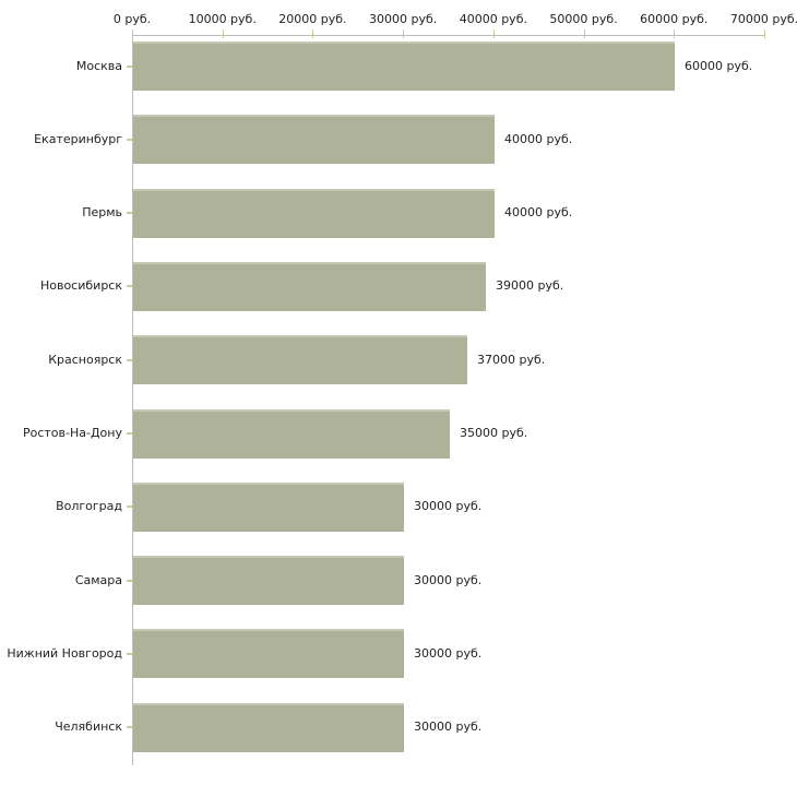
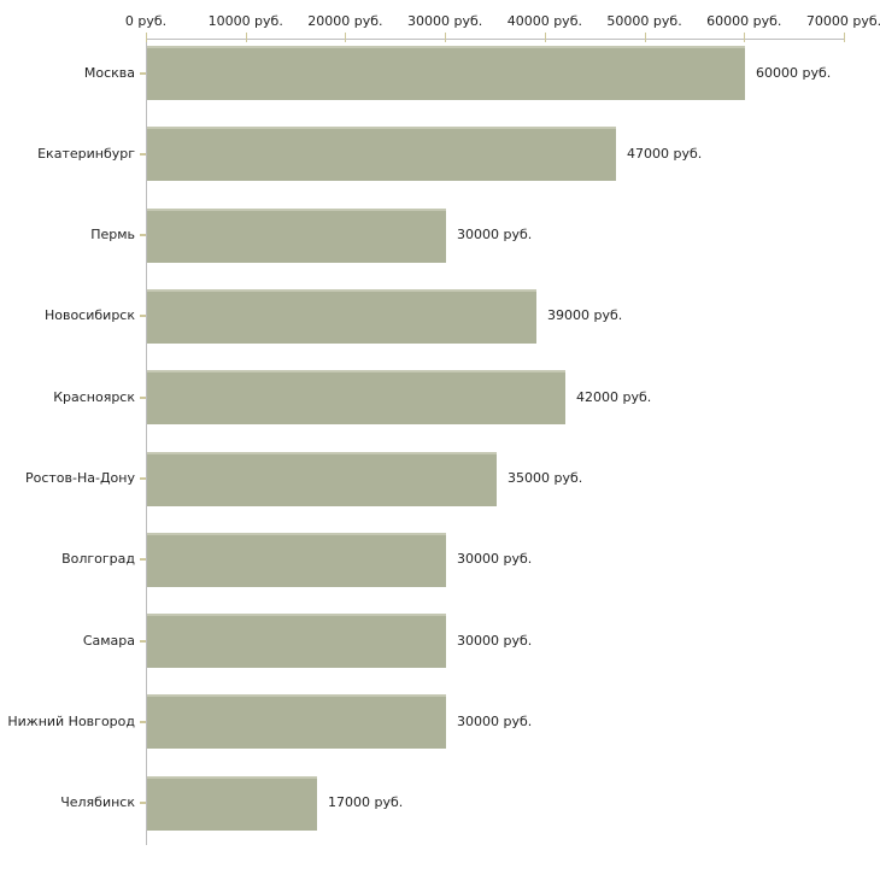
Екатеринбург: 40000 -> 47000
Пермь: 40000 -> 30000
Красноярск: 37000 -> 42000
Челябинск: 30000 -> 17000
